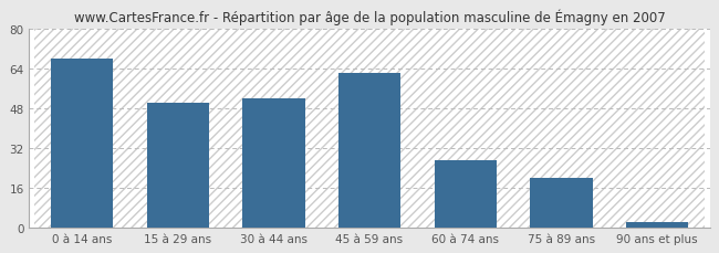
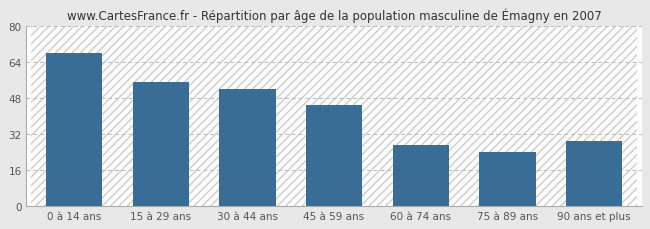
15 à 29 ans: 50 -> 55
45 à 59 ans: 62 -> 45
75 à 89 ans: 20 -> 24
90 ans et plus: 2 -> 29
